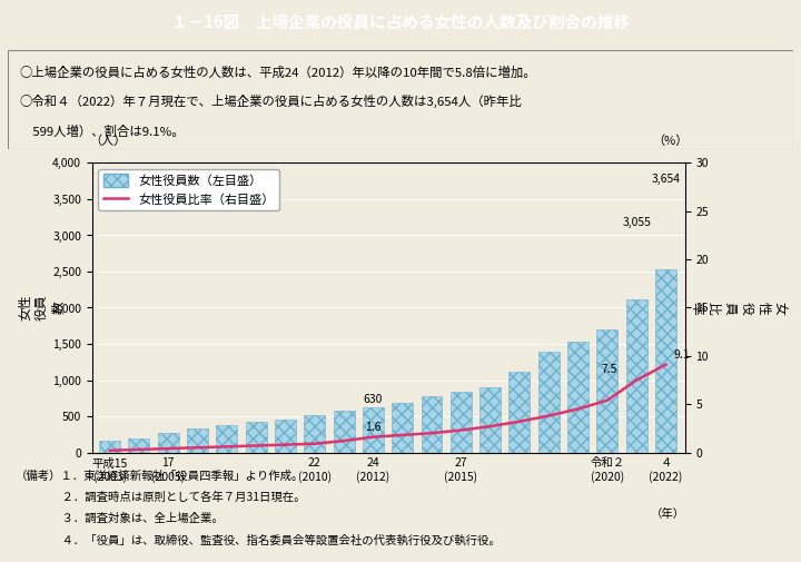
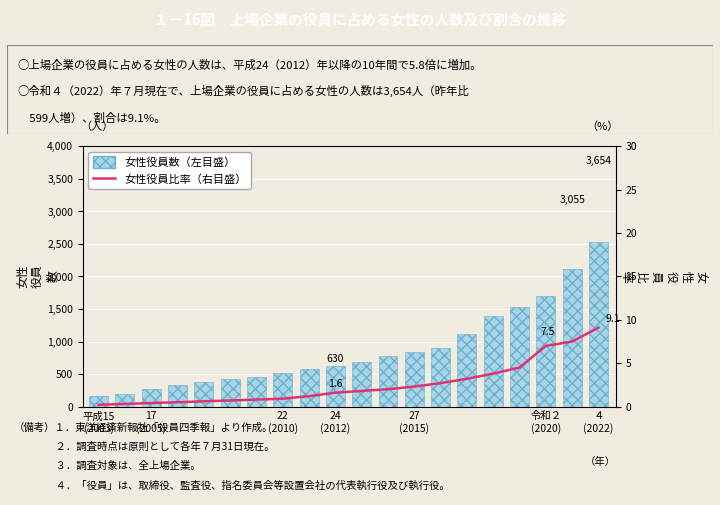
女性役員比率（右目盛）/令和２ (2020): 5.4 -> 7.0
